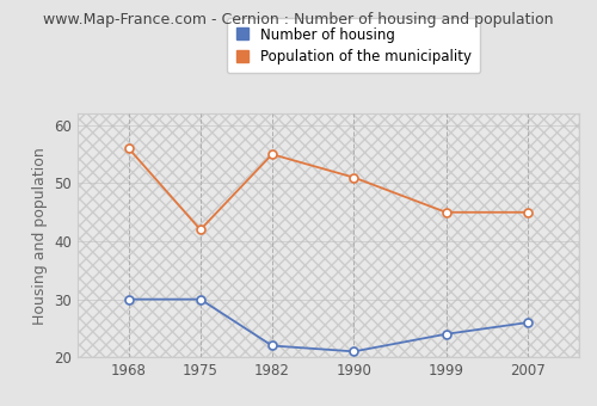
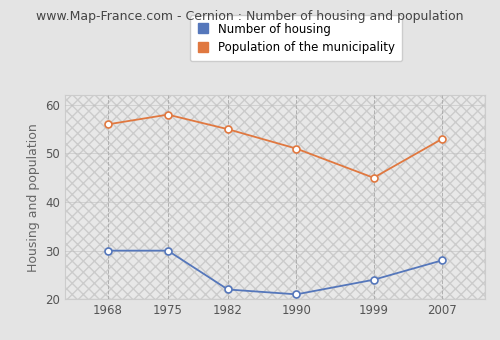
Population of the municipality/1975: 42 -> 58
Number of housing/2007: 26 -> 28
Population of the municipality/2007: 45 -> 53
